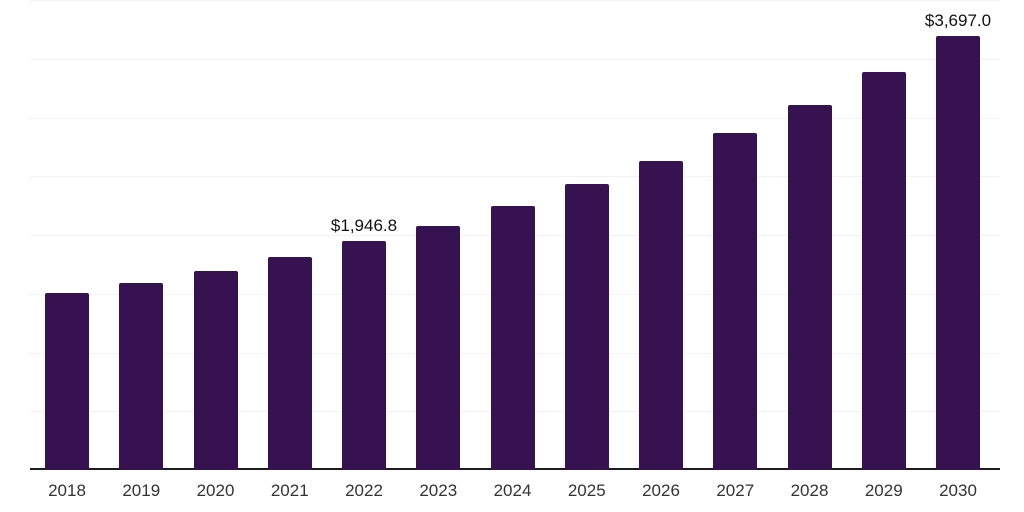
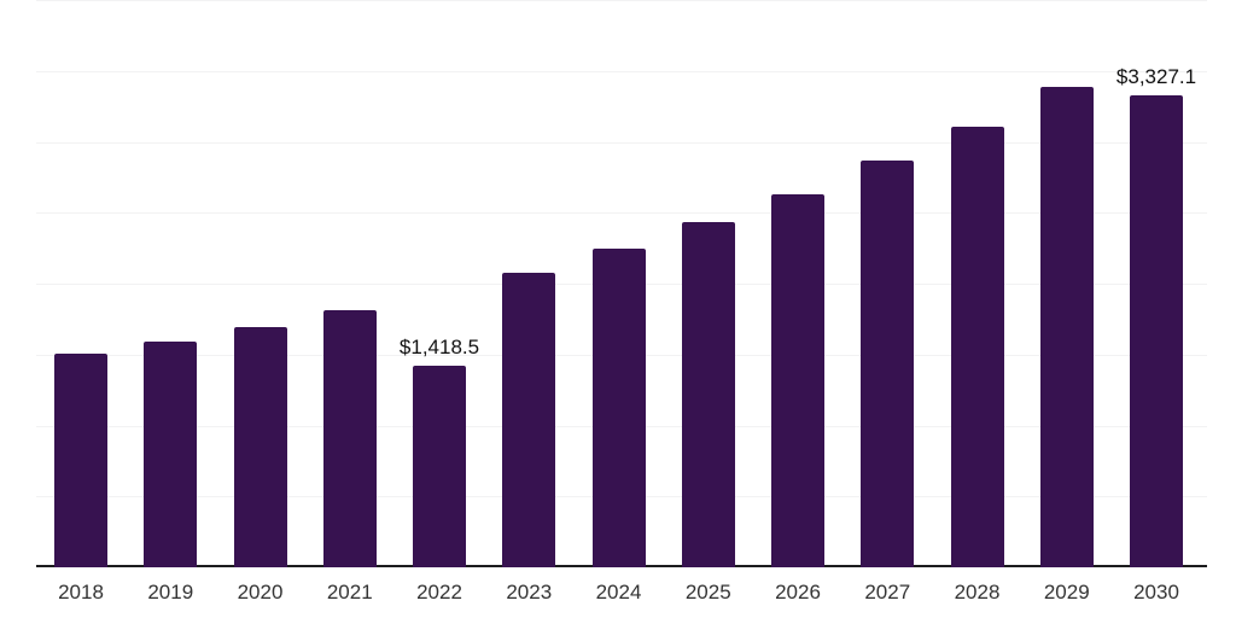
2022: $1,946.8 -> $1,418.5
2030: $3,697.0 -> $3,327.1
